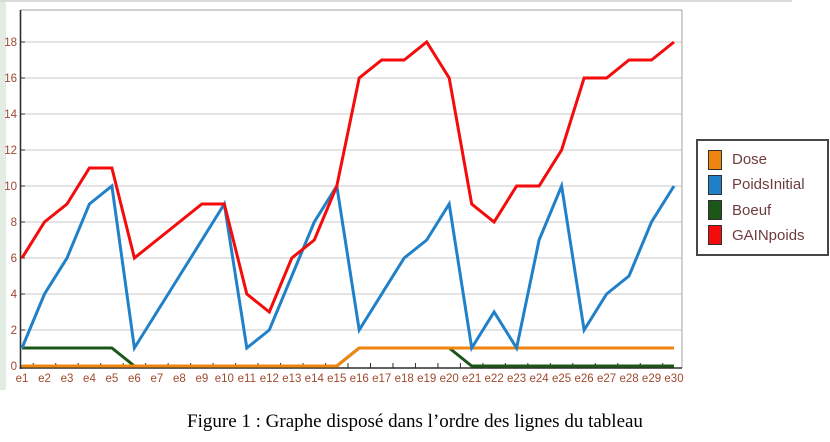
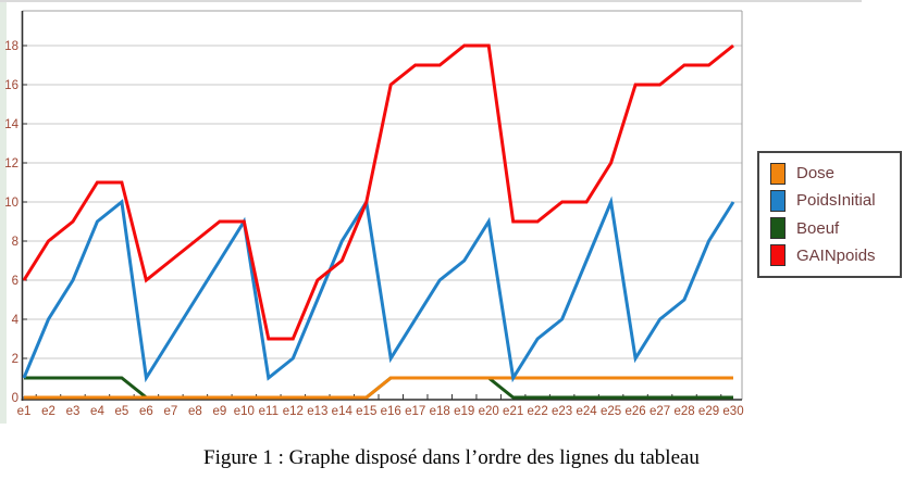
GAINpoids/e11: 4 -> 3
GAINpoids/e20: 16 -> 18
GAINpoids/e22: 8 -> 9
PoidsInitial/e23: 1 -> 4
